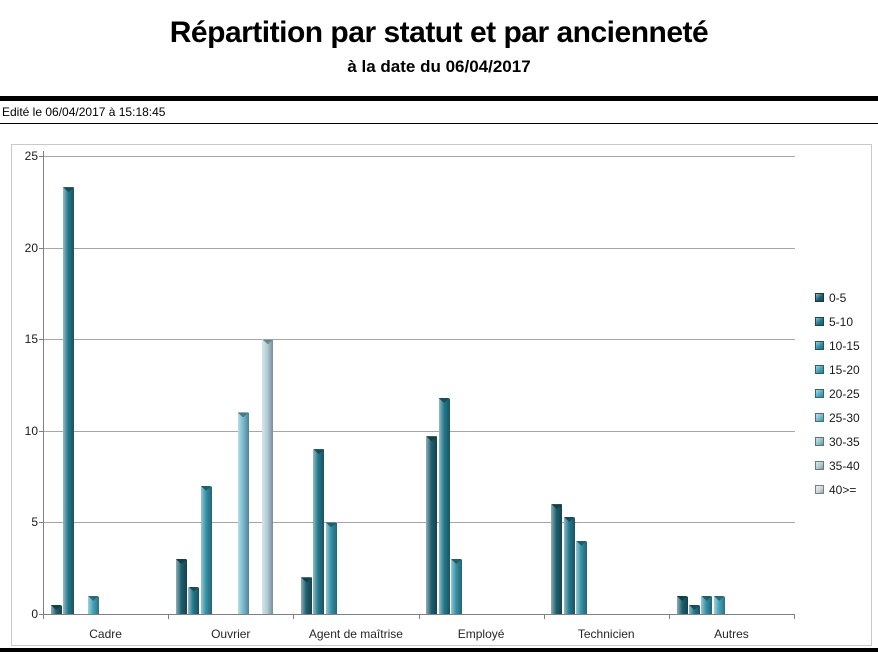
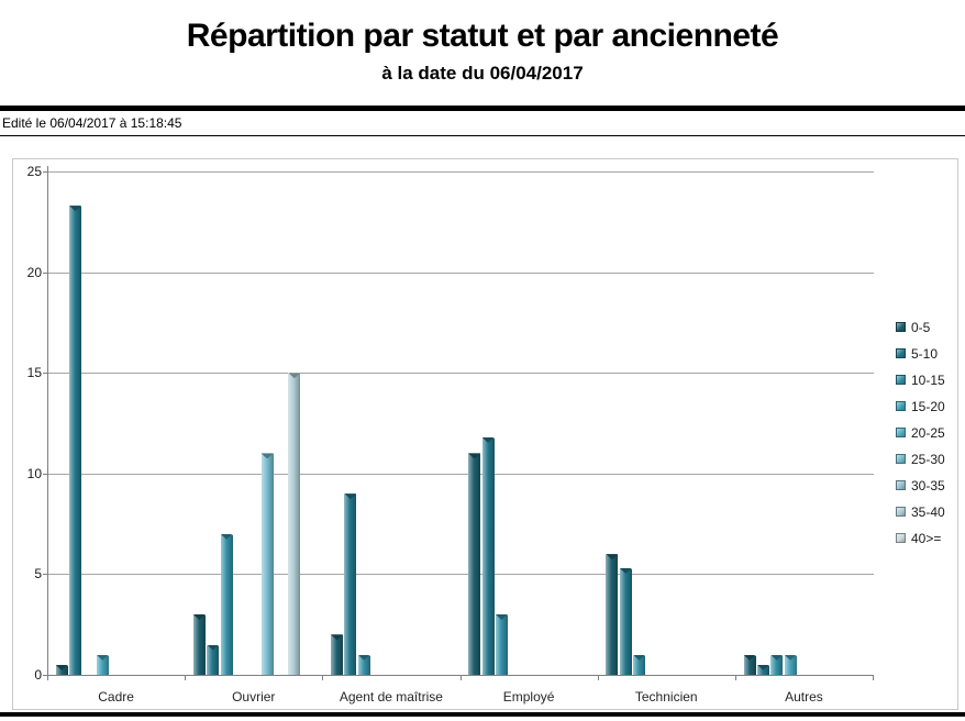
10-15/Agent de maîtrise: 5 -> 1
0-5/Employé: 9.7 -> 11.0
10-15/Technicien: 4 -> 1
